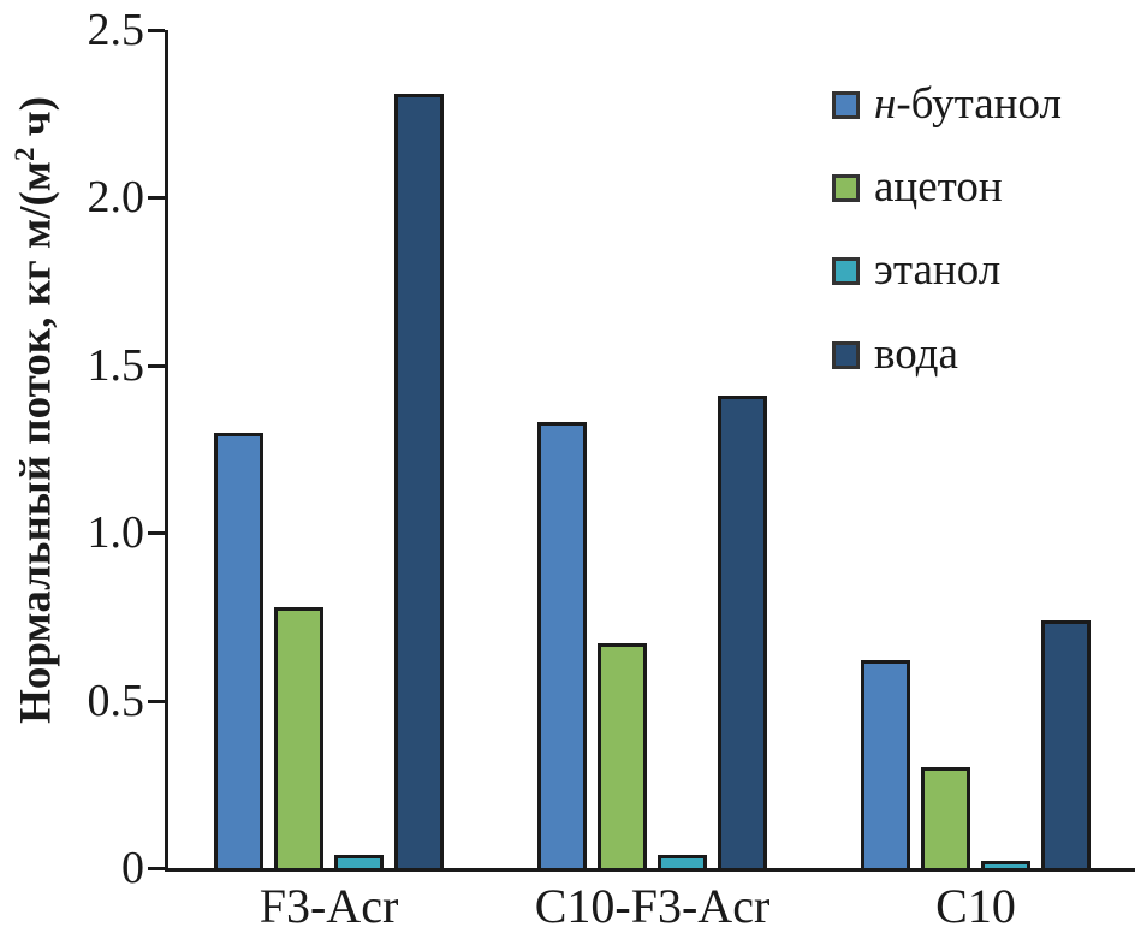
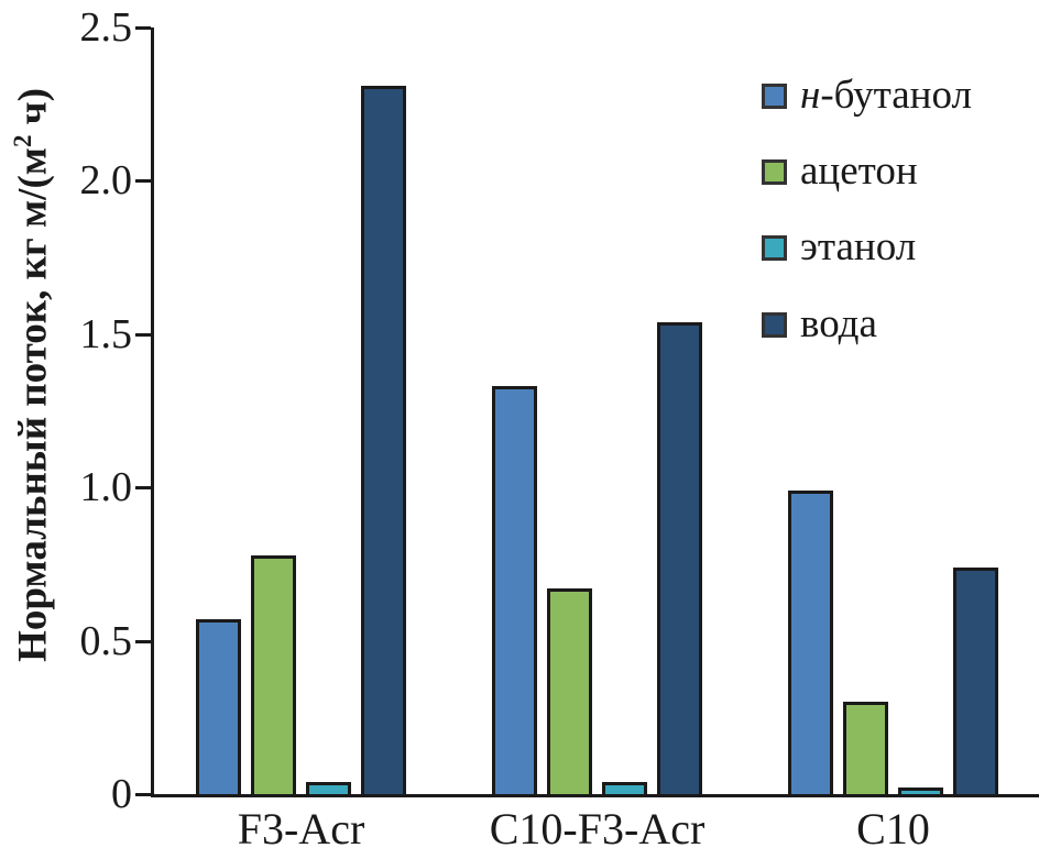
н-бутанол/F3-Acr: 1.30 -> 0.57
вода/C10-F3-Acr: 1.41 -> 1.54
н-бутанол/C10: 0.62 -> 0.99
